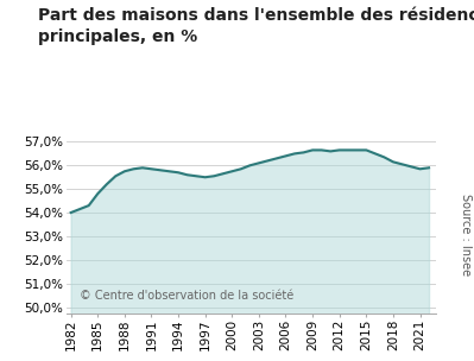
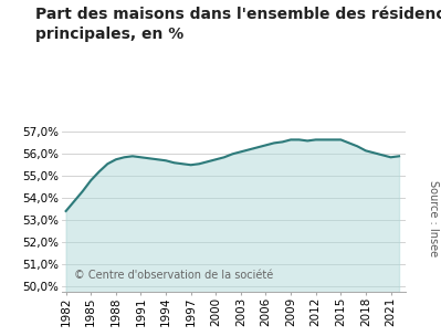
1982: 54,0% -> 53,4%
